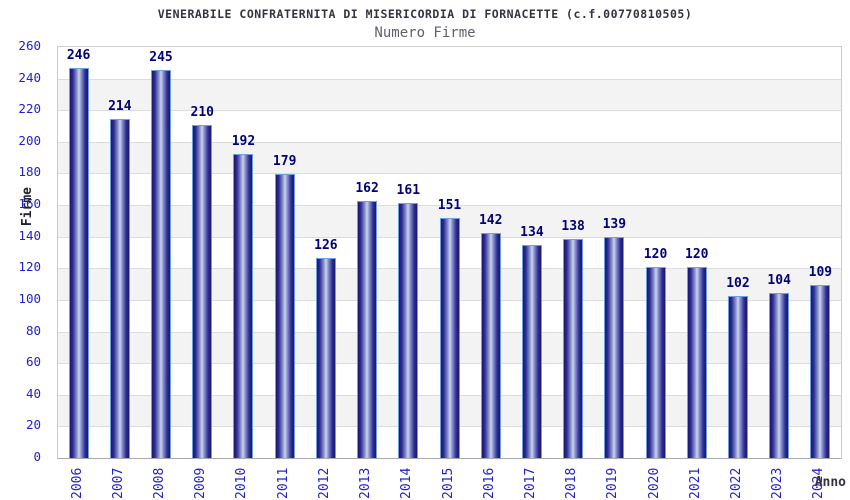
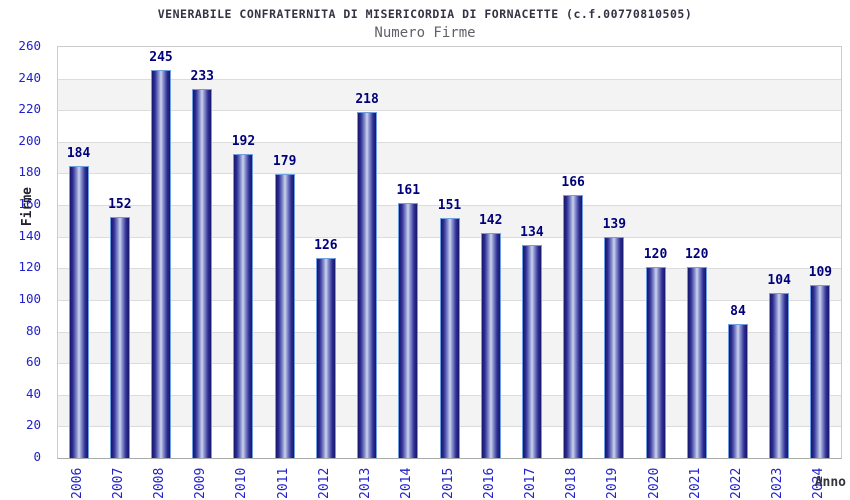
2006: 246 -> 184
2007: 214 -> 152
2009: 210 -> 233
2013: 162 -> 218
2018: 138 -> 166
2022: 102 -> 84
